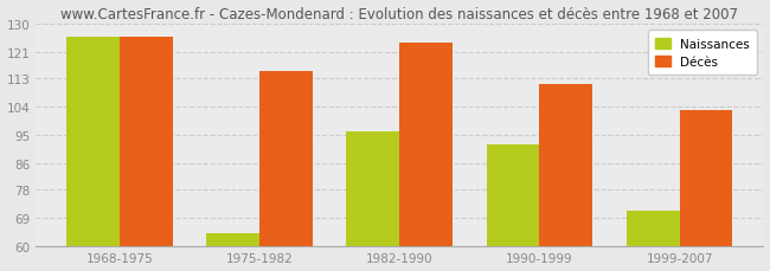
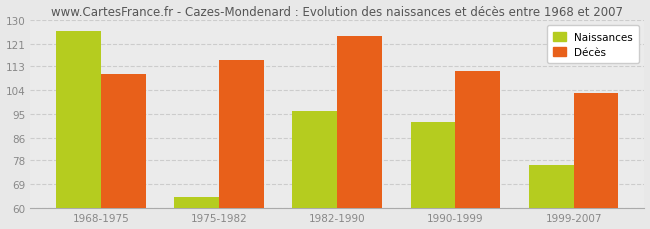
Décès/1968-1975: 126 -> 110
Naissances/1999-2007: 71 -> 76
